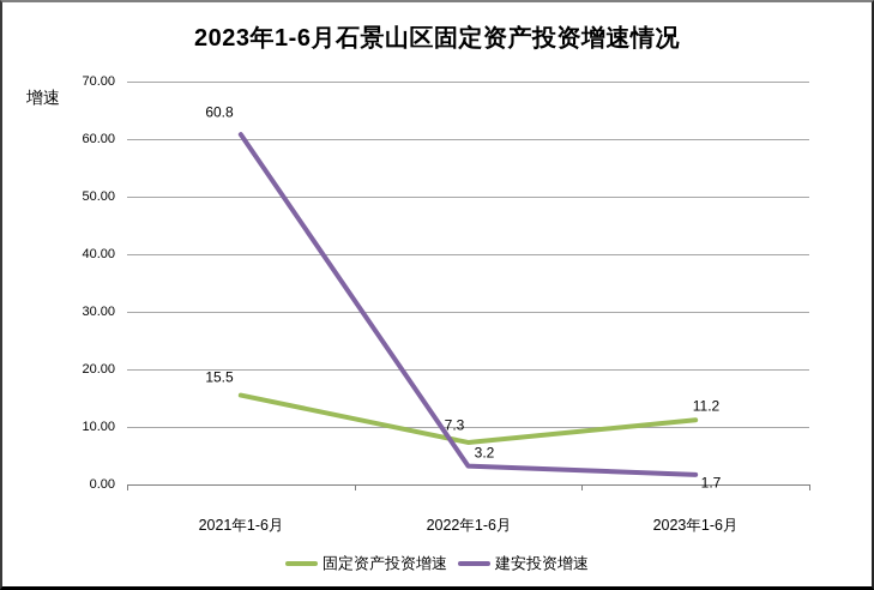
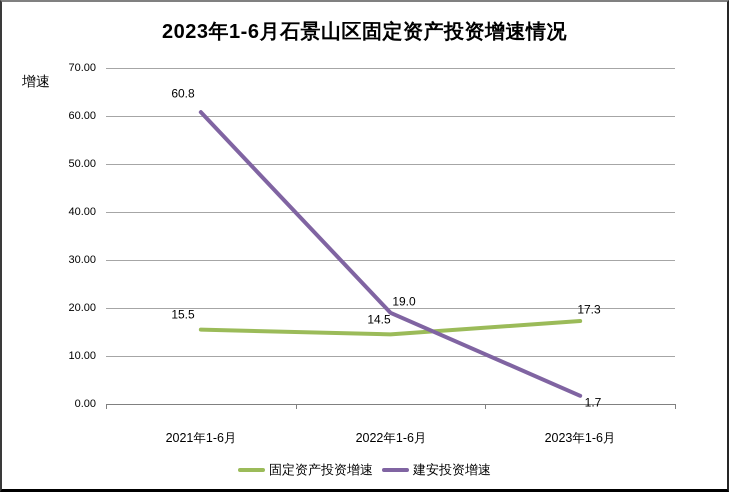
固定资产投资增速/2022年1-6月: 7.3 -> 14.5
建安投资增速/2022年1-6月: 3.2 -> 19.0
固定资产投资增速/2023年1-6月: 11.2 -> 17.3
